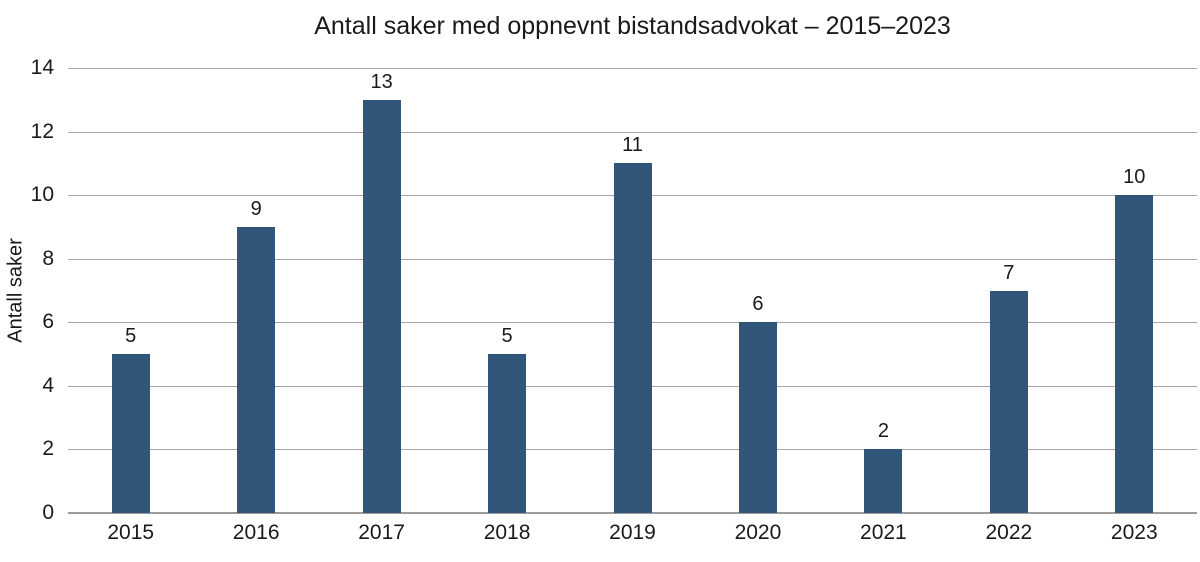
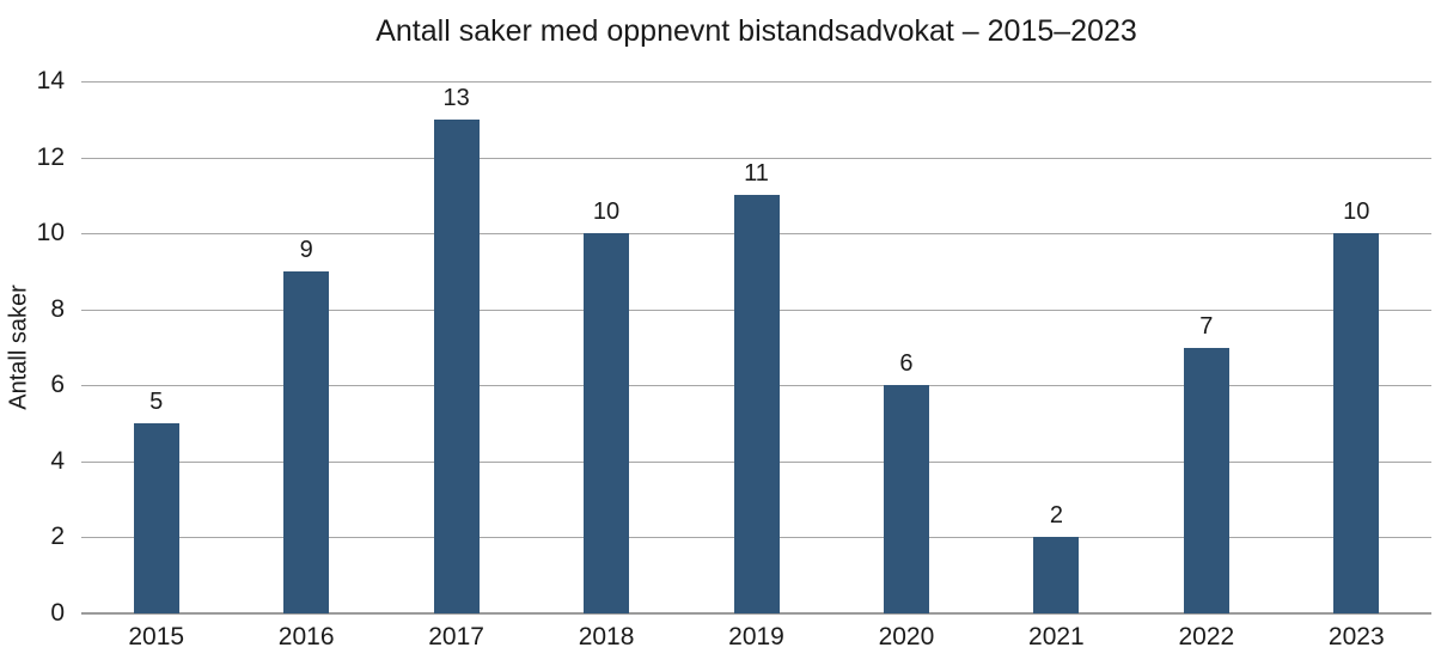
2018: 5 -> 10
